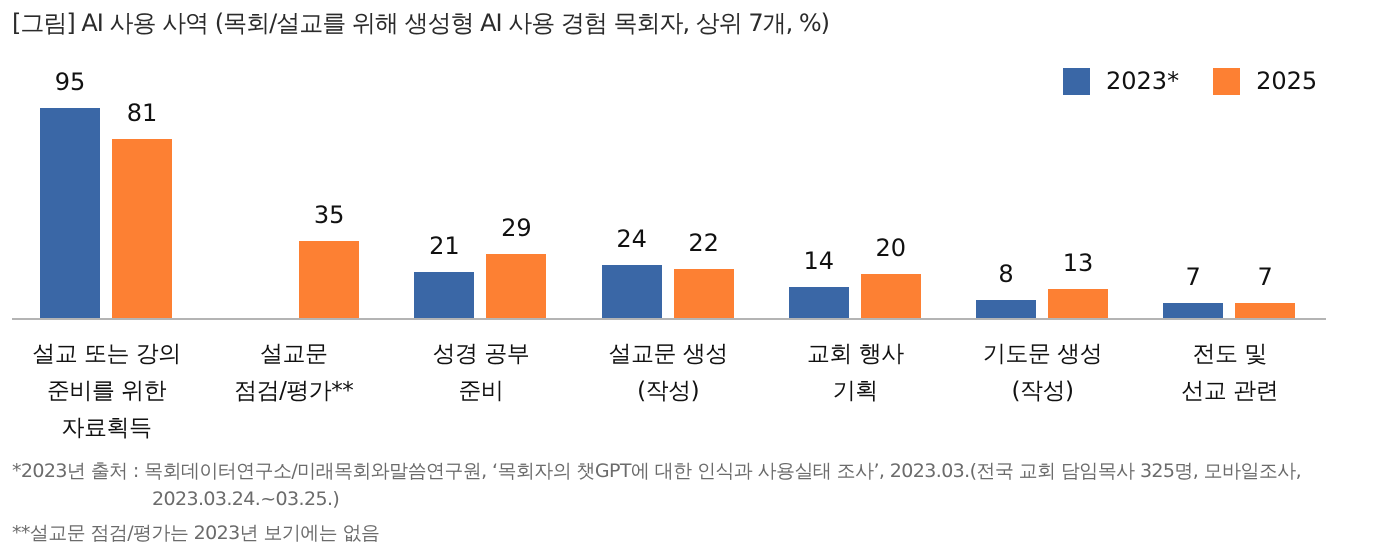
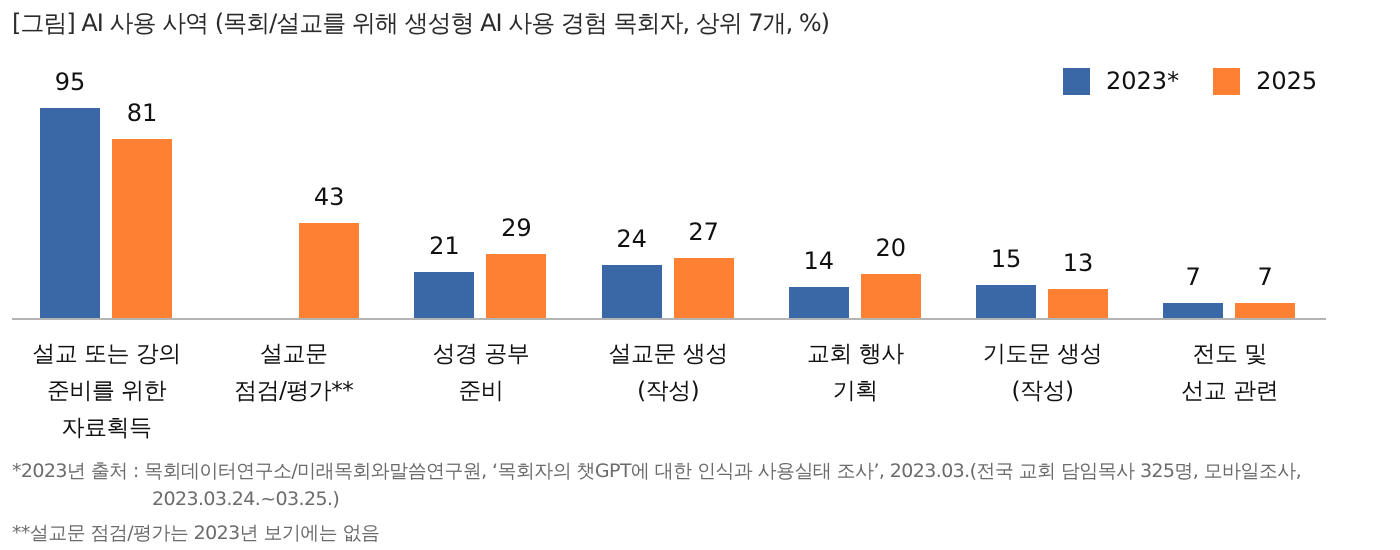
2025/설교문 점검/평가**: 35 -> 43
2025/설교문 생성 (작성): 22 -> 27
2023*/기도문 생성 (작성): 8 -> 15
